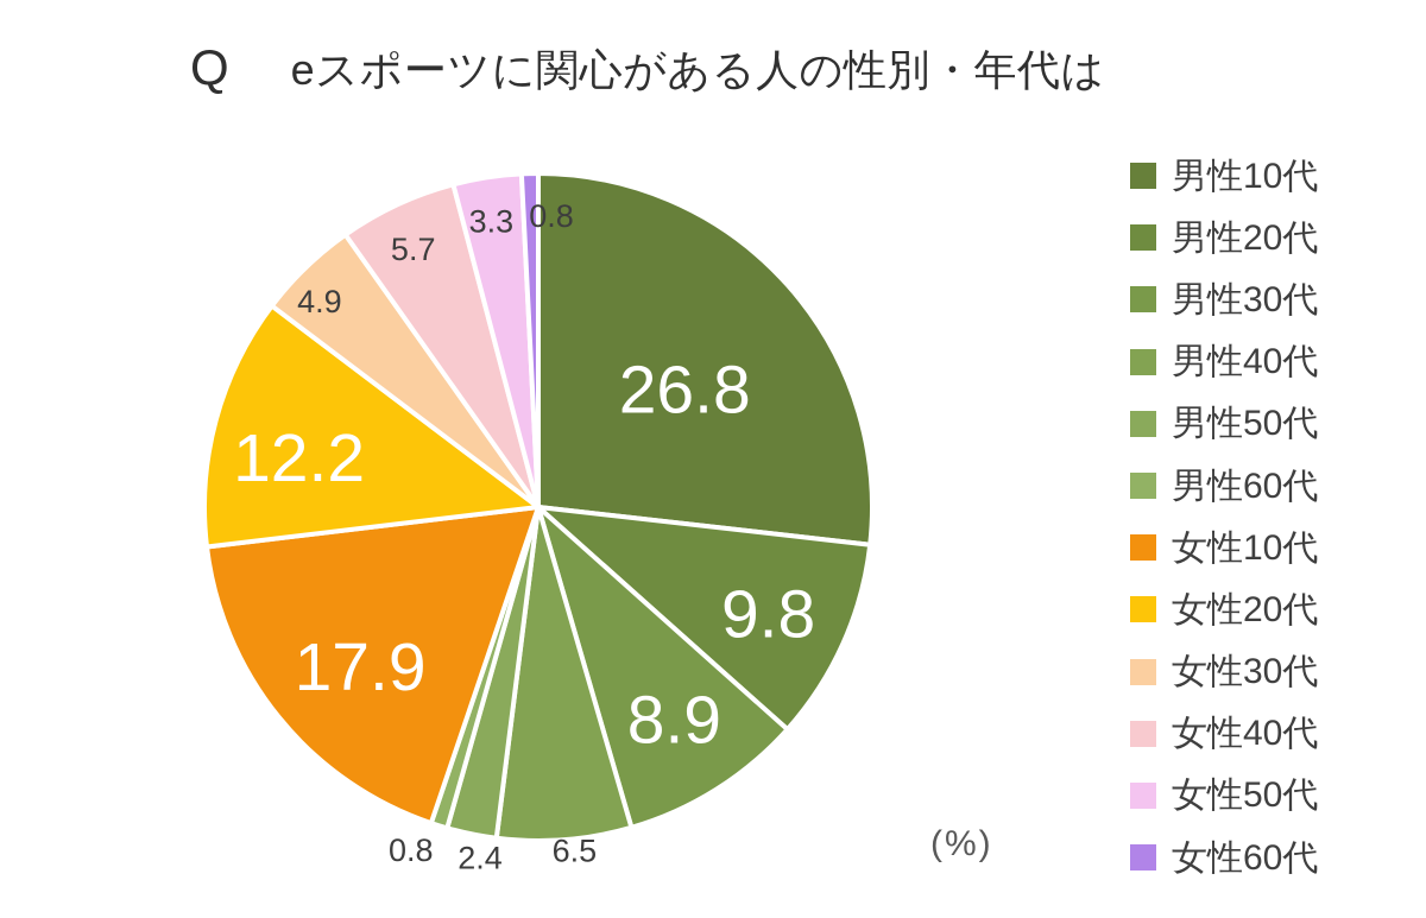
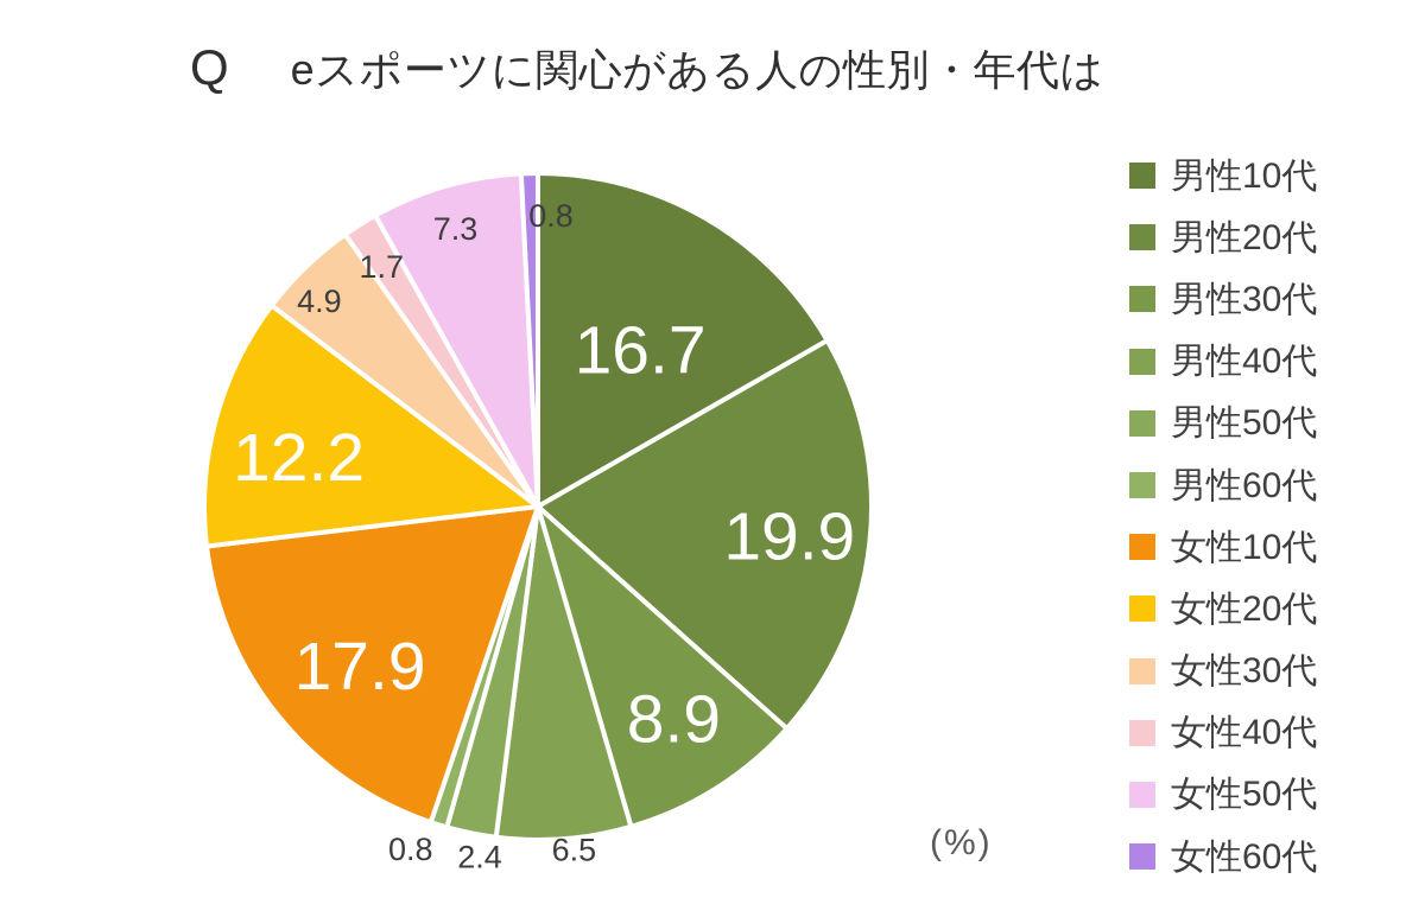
男性10代: 26.8 -> 16.7
男性20代: 9.8 -> 19.9
女性40代: 5.7 -> 1.7
女性50代: 3.3 -> 7.3
